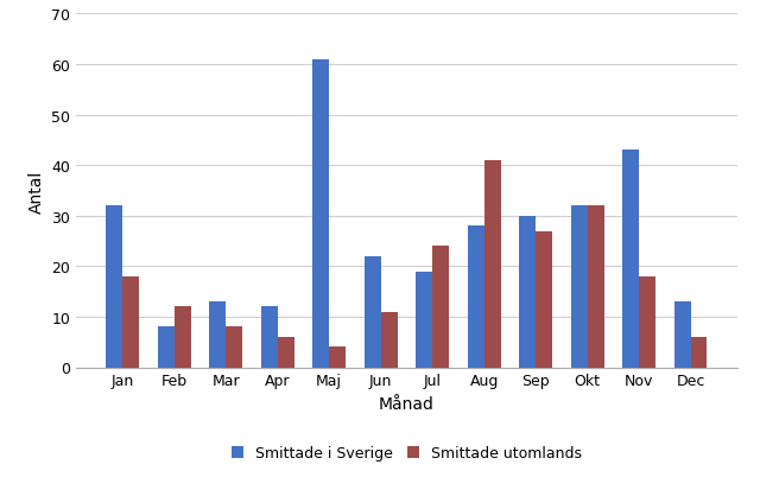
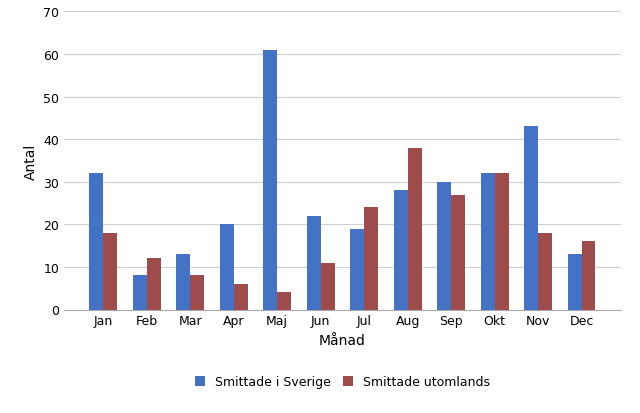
Smittade i Sverige/Apr: 12 -> 20
Smittade utomlands/Aug: 41 -> 38
Smittade utomlands/Dec: 6 -> 16
